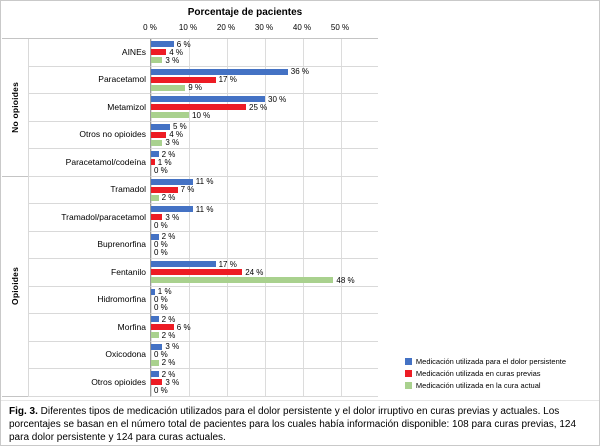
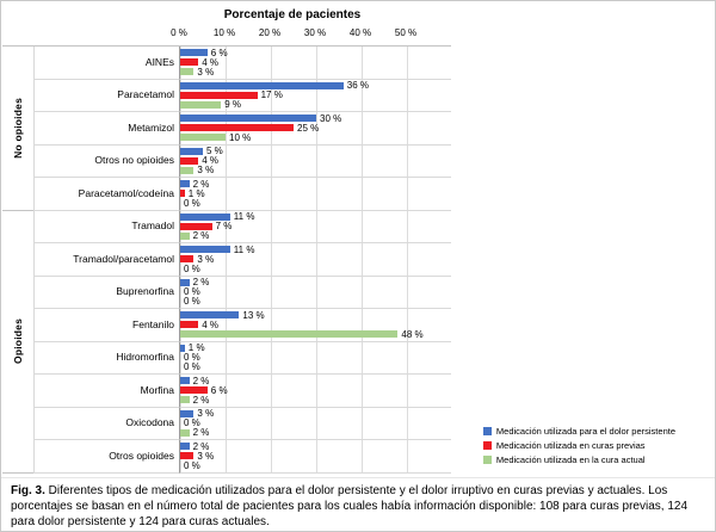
Medicación utilizada para el dolor persistente/Fentanilo: 17 -> 13
Medicación utilizada en curas previas/Fentanilo: 24 -> 4
